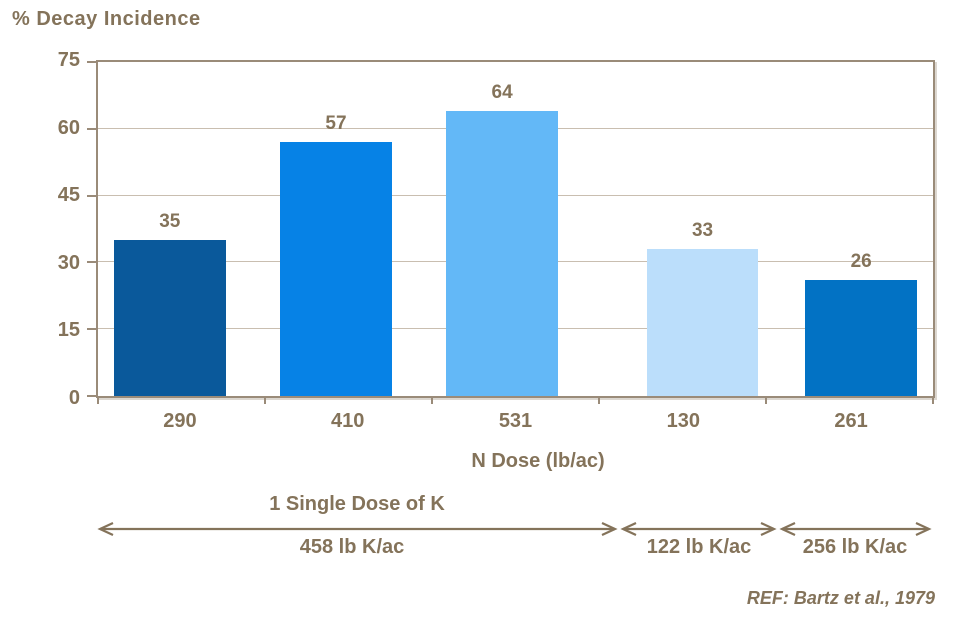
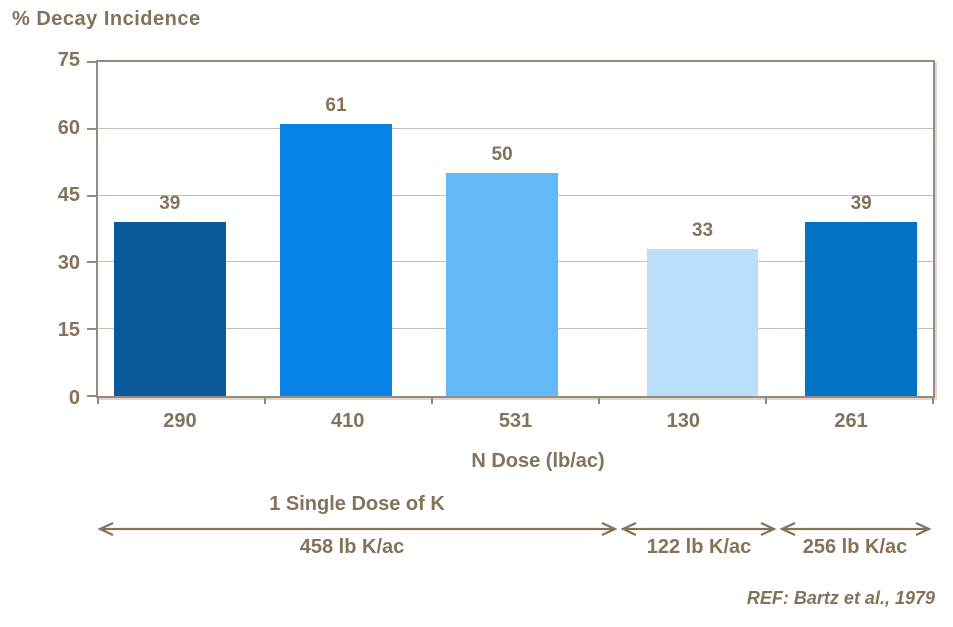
290: 35 -> 39
410: 57 -> 61
531: 64 -> 50
261: 26 -> 39
